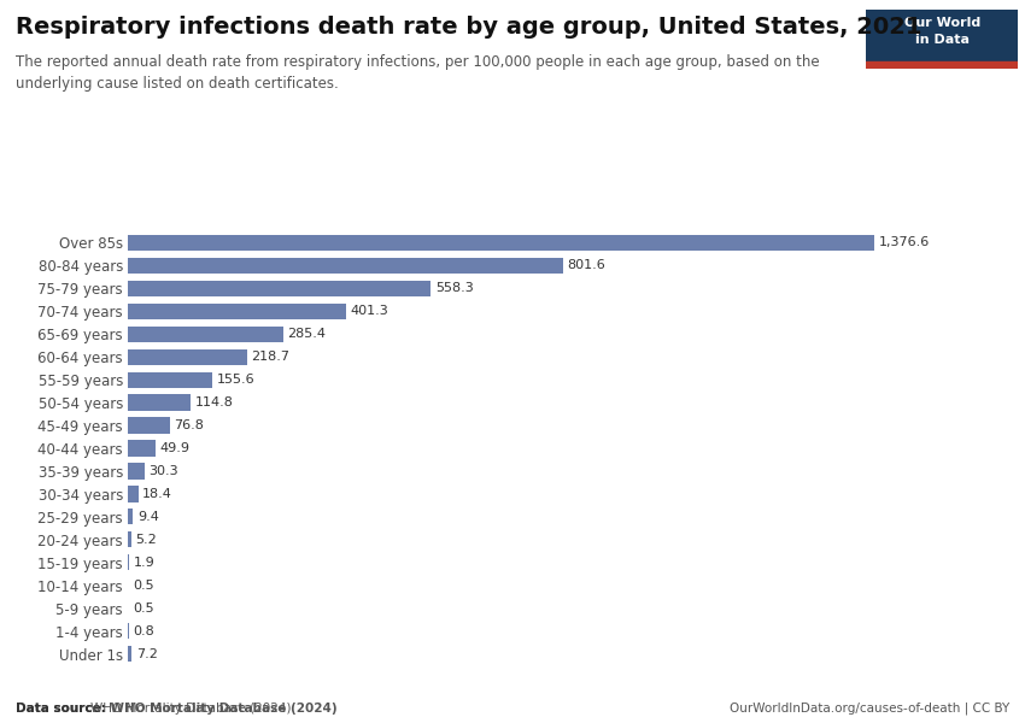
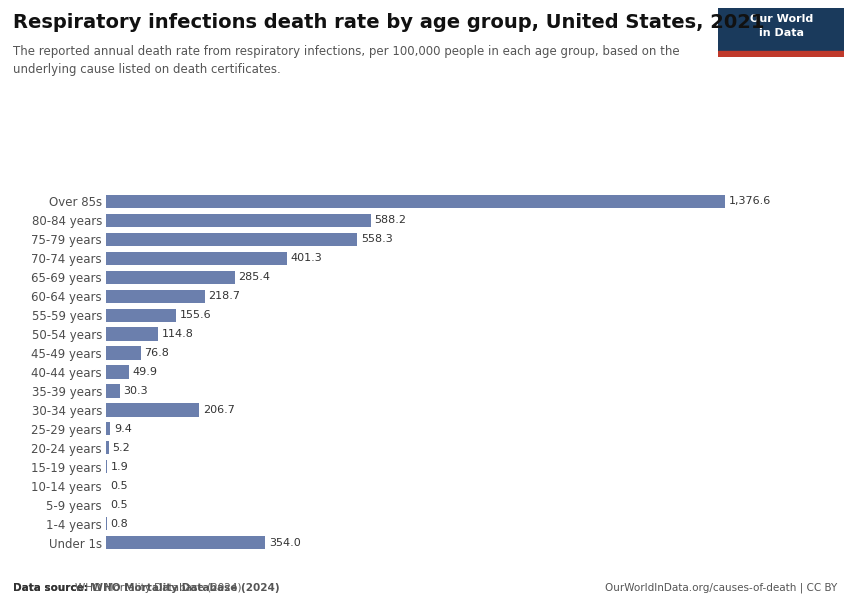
80-84 years: 801.6 -> 588.2
30-34 years: 18.4 -> 206.7
Under 1s: 7.2 -> 354.0
